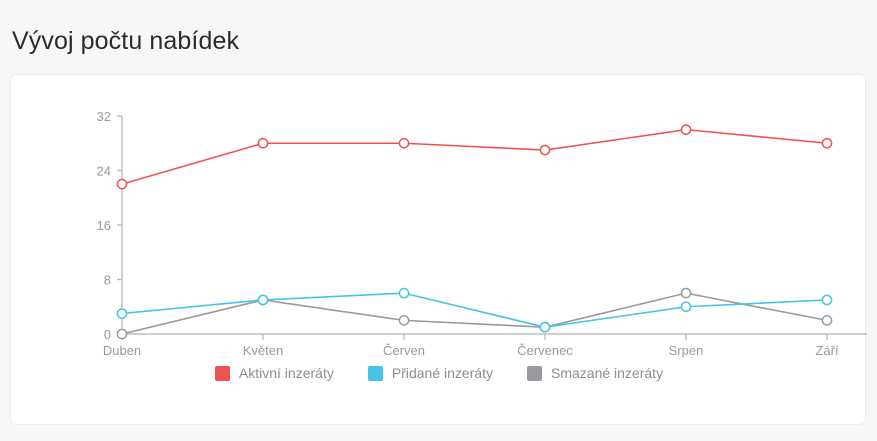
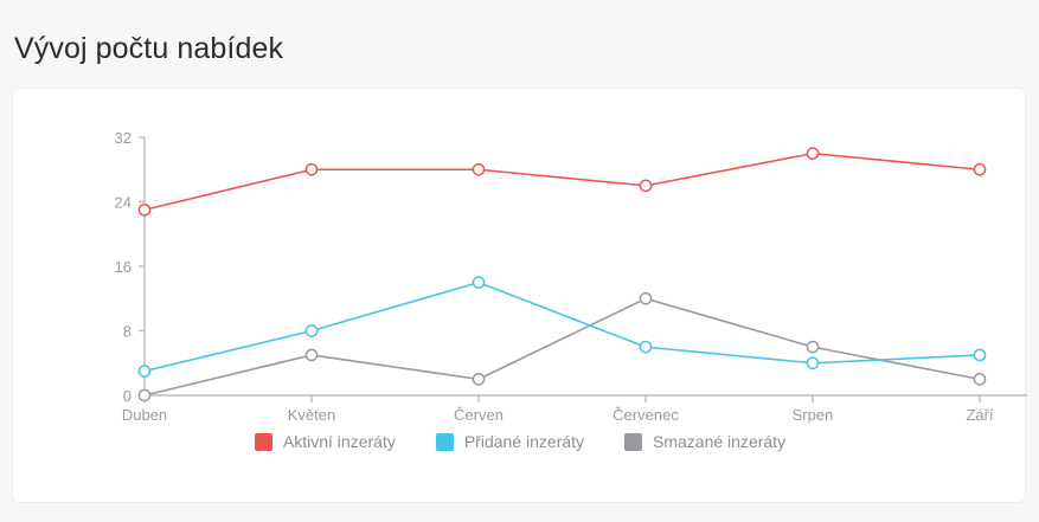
Aktivní inzeráty/Duben: 22 -> 23
Přidané inzeráty/Květen: 5 -> 8
Přidané inzeráty/Červen: 6 -> 14
Aktivní inzeráty/Červenec: 27 -> 26
Přidané inzeráty/Červenec: 1 -> 6
Smazané inzeráty/Červenec: 1 -> 12
